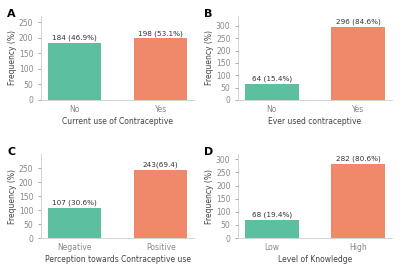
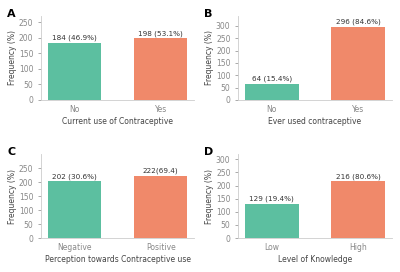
Negative: 107 -> 202
Positive: 243 -> 222
Low: 68 -> 129
High: 282 -> 216
